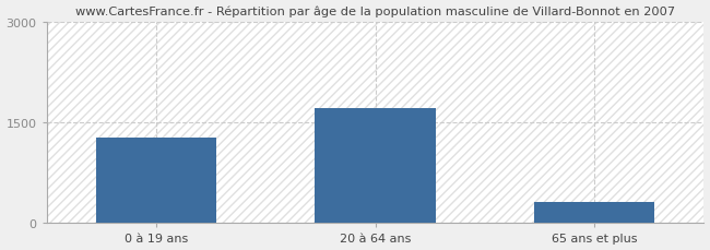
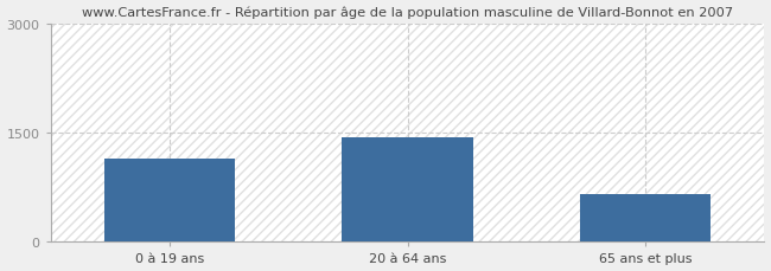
0 à 19 ans: 1270 -> 1140
20 à 64 ans: 1720 -> 1440
65 ans et plus: 310 -> 660
